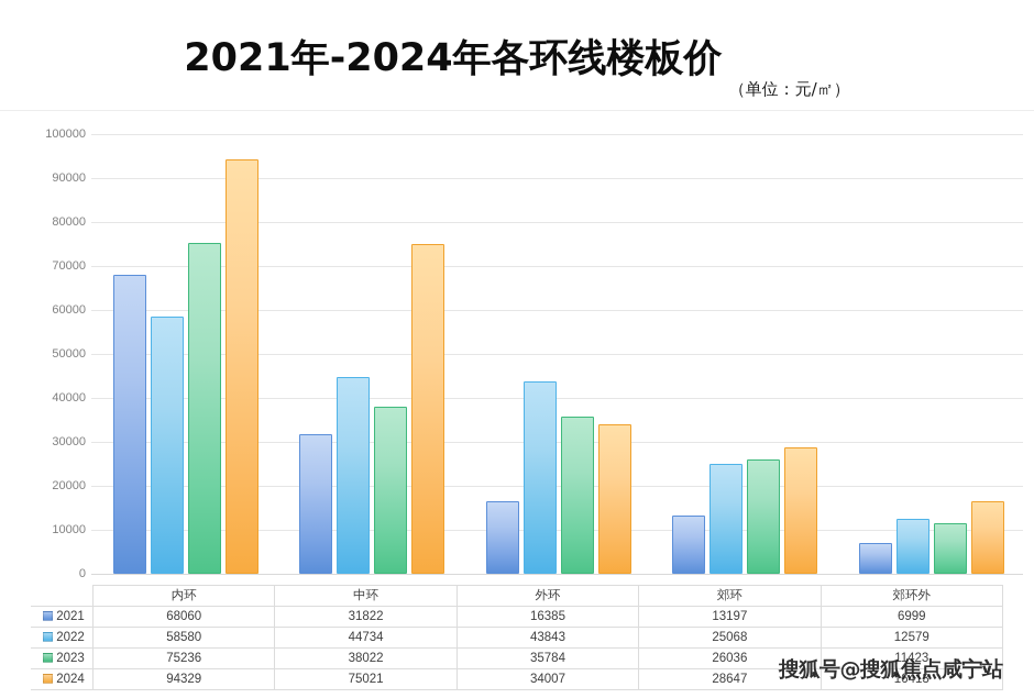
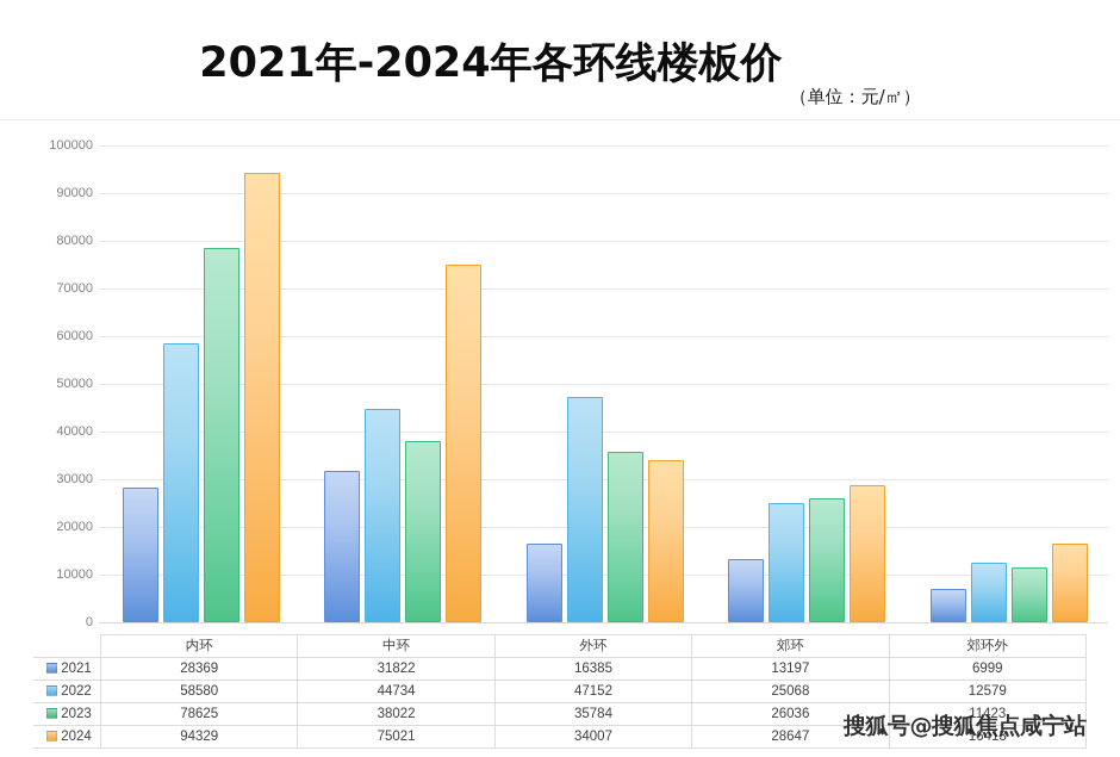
2021/内环: 68060 -> 28369
2023/内环: 75236 -> 78625
2022/外环: 43843 -> 47152
